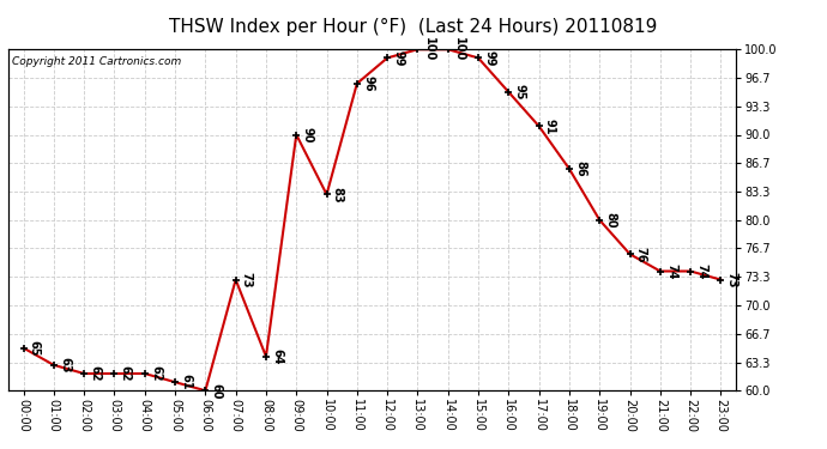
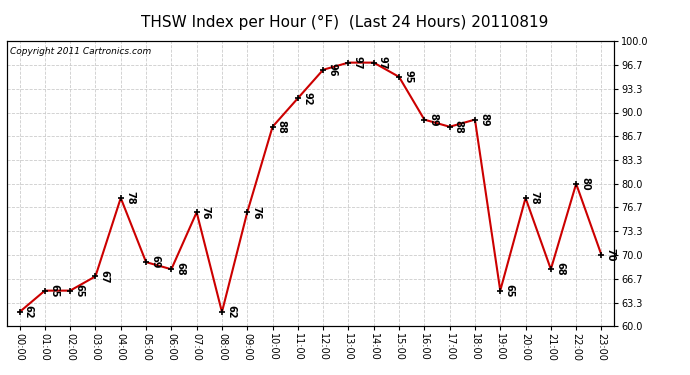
00:00: 65 -> 62
01:00: 63 -> 65
02:00: 62 -> 65
03:00: 62 -> 67
04:00: 62 -> 78
05:00: 61 -> 69
06:00: 60 -> 68
07:00: 73 -> 76
08:00: 64 -> 62
09:00: 90 -> 76
10:00: 83 -> 88
11:00: 96 -> 92
12:00: 99 -> 96
13:00: 100 -> 97
14:00: 100 -> 97
15:00: 99 -> 95
16:00: 95 -> 89
17:00: 91 -> 88
18:00: 86 -> 89
19:00: 80 -> 65
20:00: 76 -> 78
21:00: 74 -> 68
22:00: 74 -> 80
23:00: 73 -> 70
